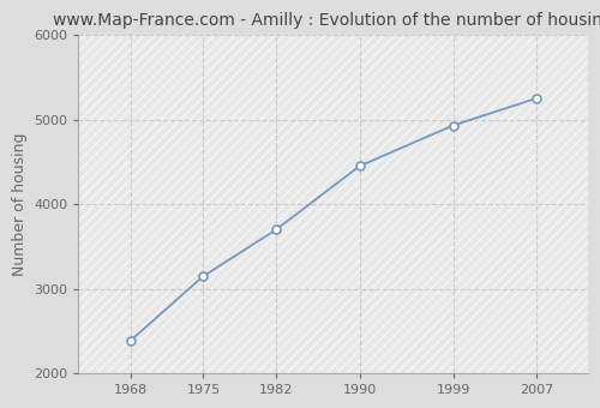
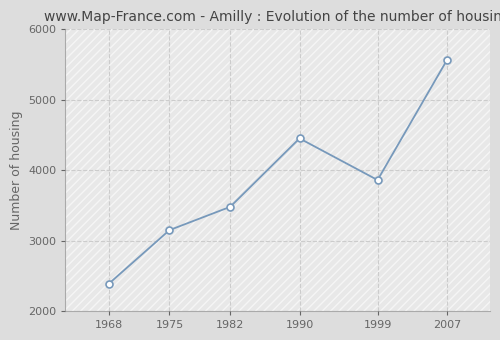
1982: 3700 -> 3480
1999: 4930 -> 3860
2007: 5250 -> 5560
